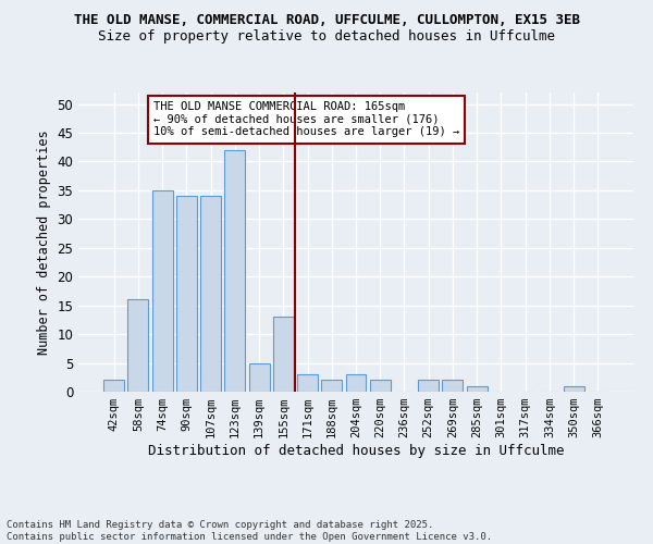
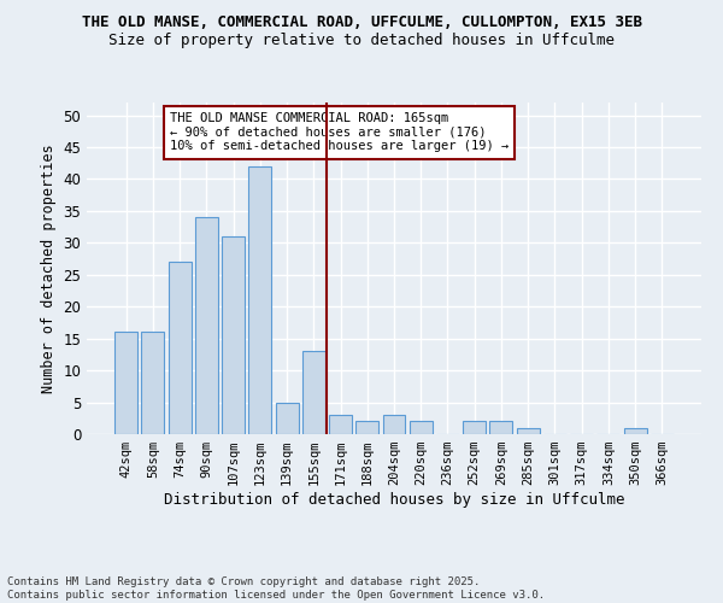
42sqm: 2 -> 16
74sqm: 35 -> 27
107sqm: 34 -> 31
